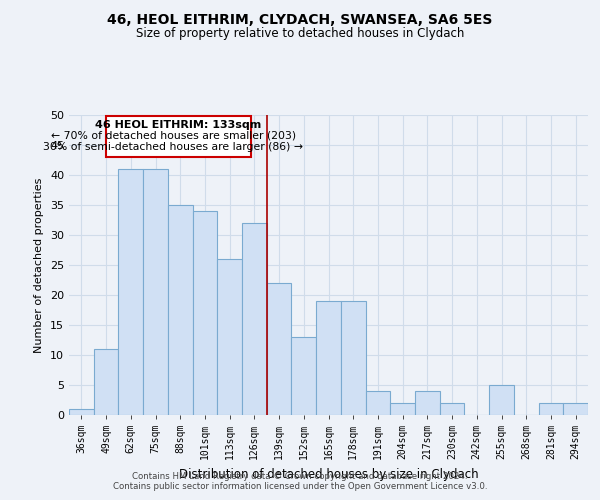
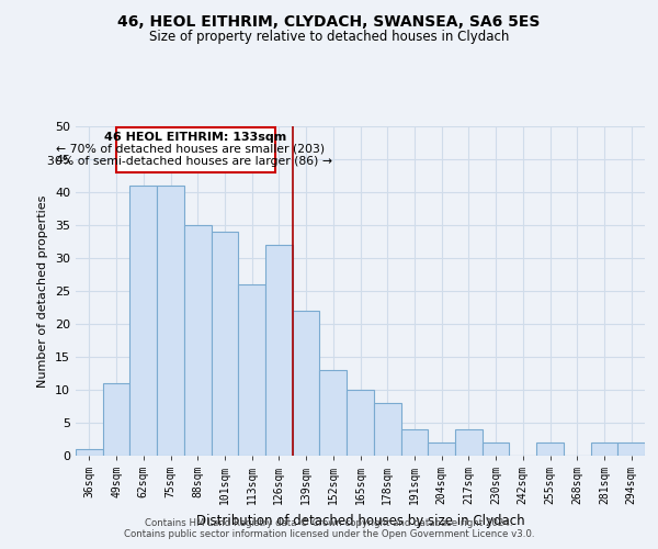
165sqm: 19 -> 10
178sqm: 19 -> 8
255sqm: 5 -> 2
